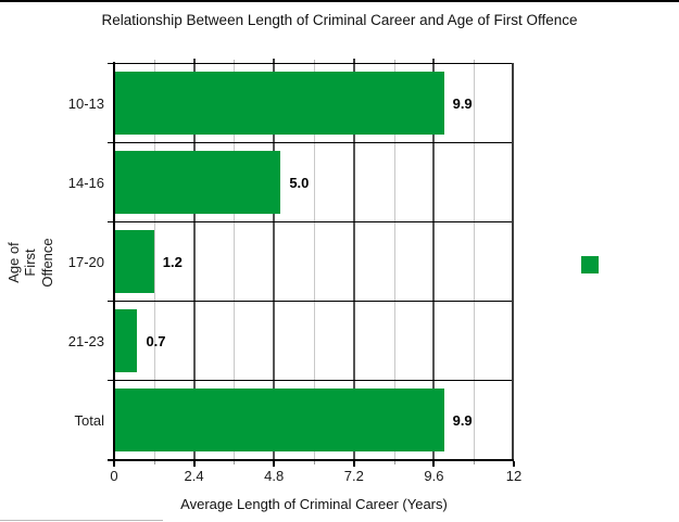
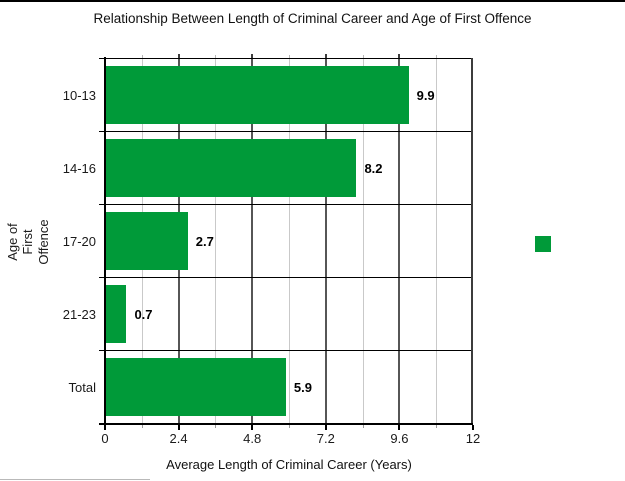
14-16: 5.0 -> 8.2
17-20: 1.2 -> 2.7
Total: 9.9 -> 5.9
